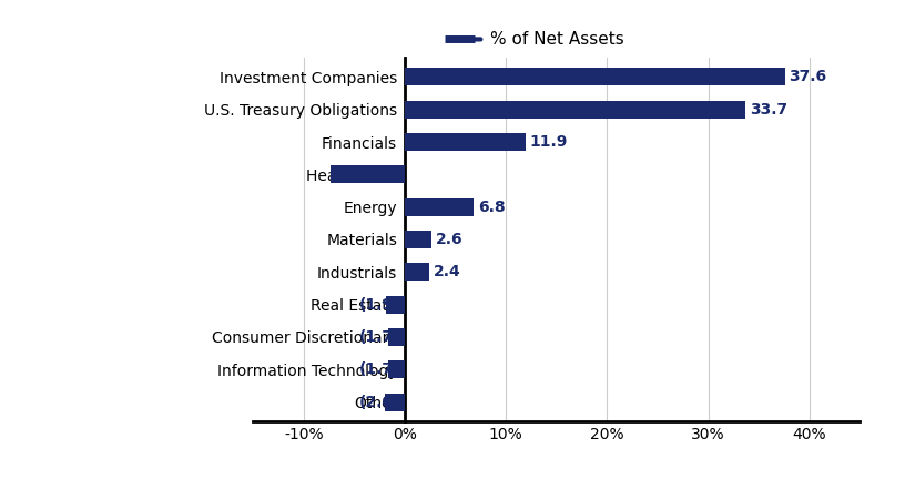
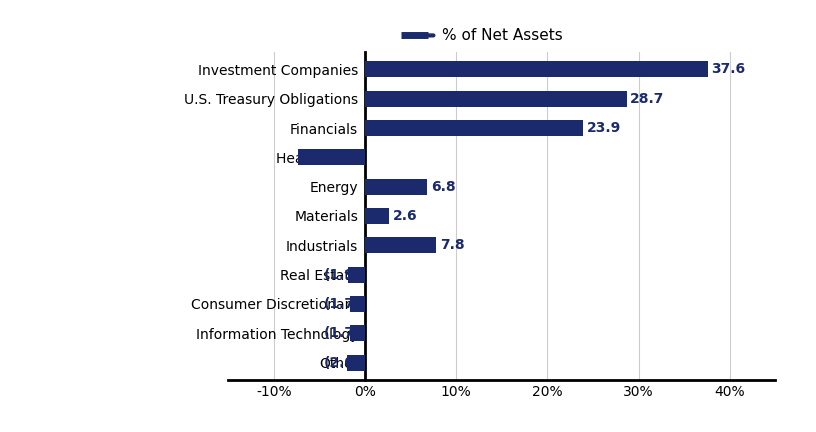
U.S. Treasury Obligations: 33.7 -> 28.7
Financials: 11.9 -> 23.9
Industrials: 2.4 -> 7.8
